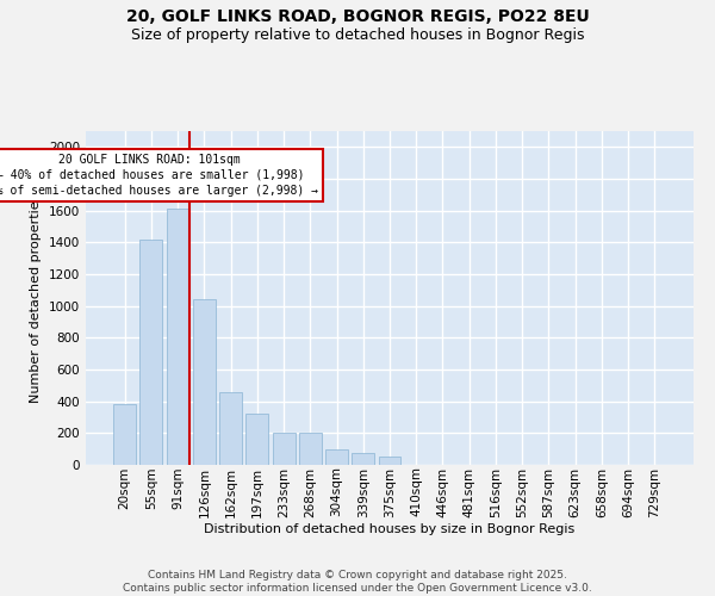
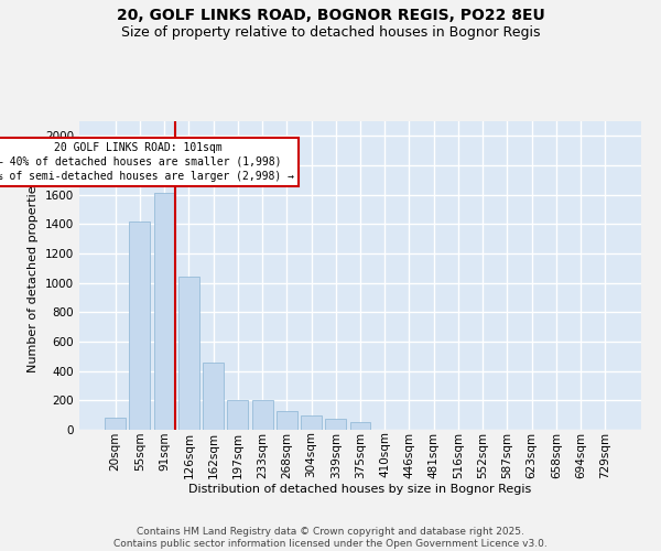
20sqm: 380 -> 80
197sqm: 320 -> 200
268sqm: 200 -> 130
